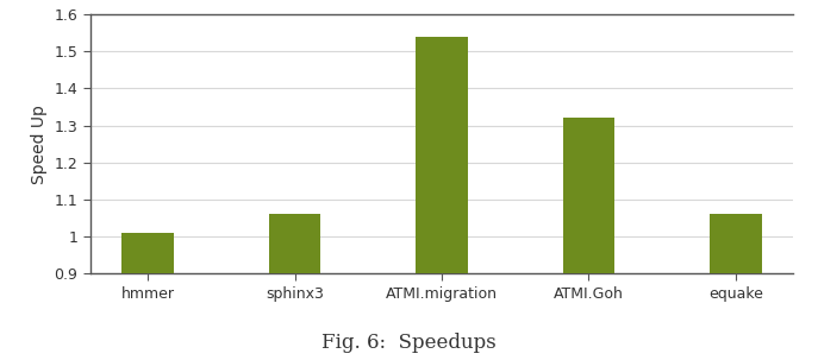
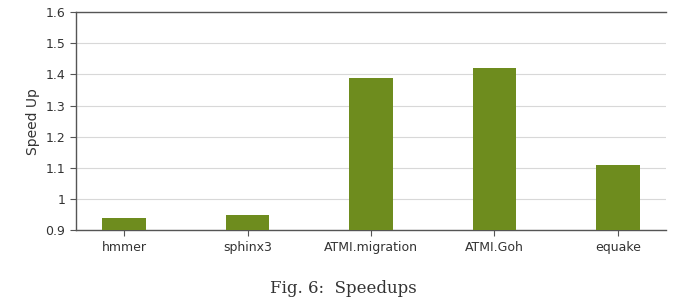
hmmer: 1.01 -> 0.94
sphinx3: 1.06 -> 0.95
ATMI.migration: 1.54 -> 1.39
ATMI.Goh: 1.32 -> 1.42
equake: 1.06 -> 1.11
